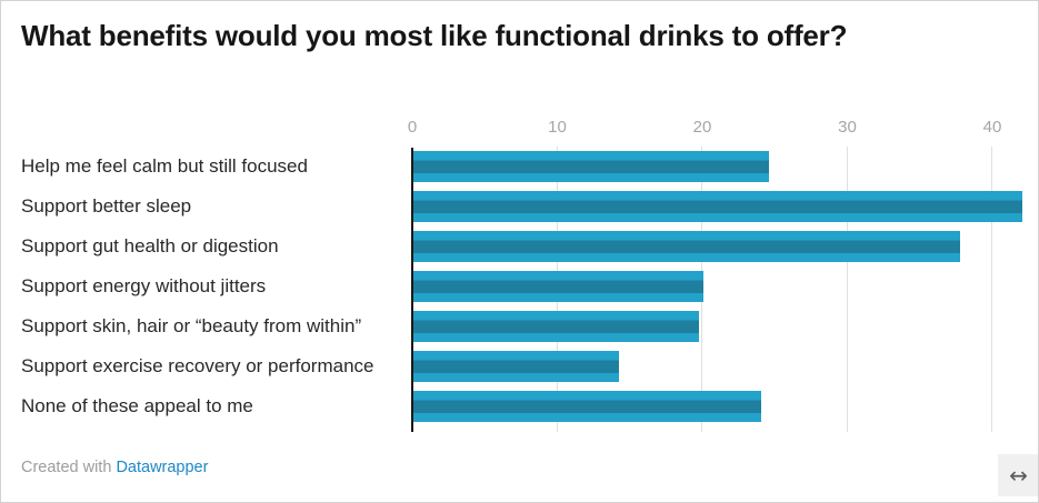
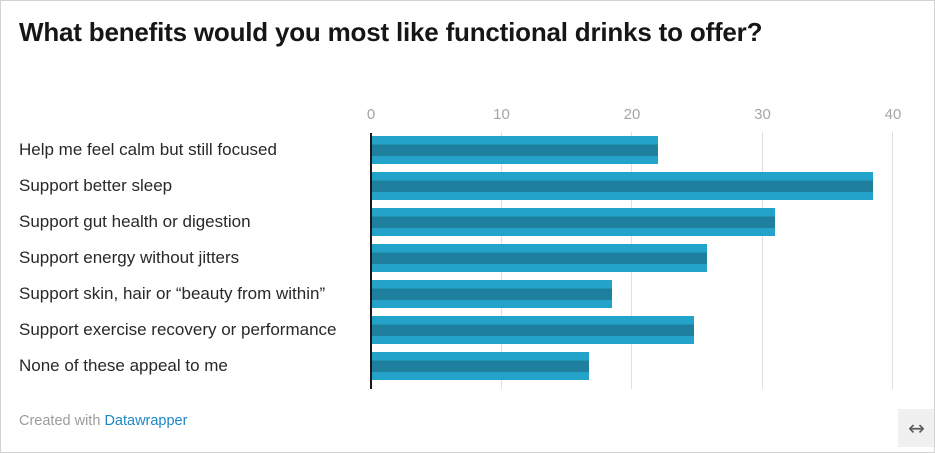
Help me feel calm but still focused: 24.5 -> 21.9
Support better sleep: 42.0 -> 38.4
Support gut health or digestion: 37.7 -> 30.9
Support energy without jitters: 20.0 -> 25.7
Support skin, hair or “beauty from within”: 19.7 -> 18.4
Support exercise recovery or performance: 14.2 -> 24.7
None of these appeal to me: 24.0 -> 16.6
